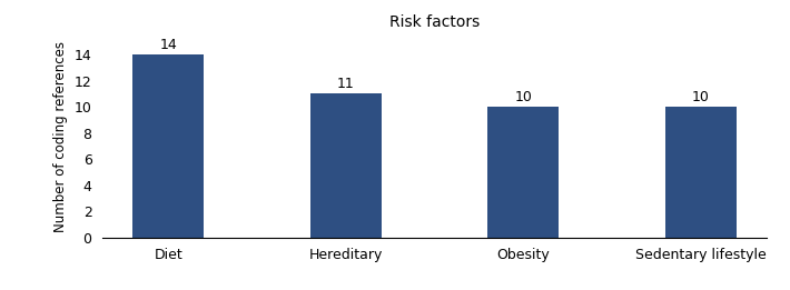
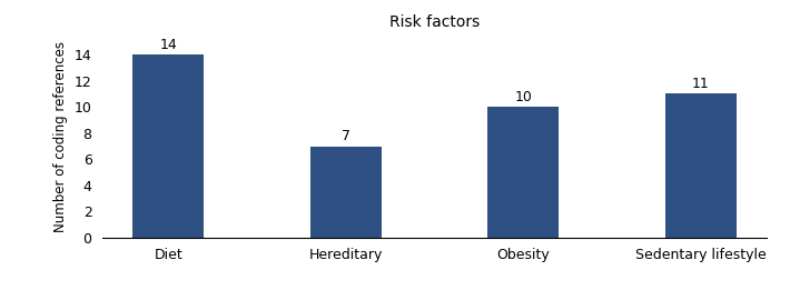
Hereditary: 11 -> 7
Sedentary lifestyle: 10 -> 11
